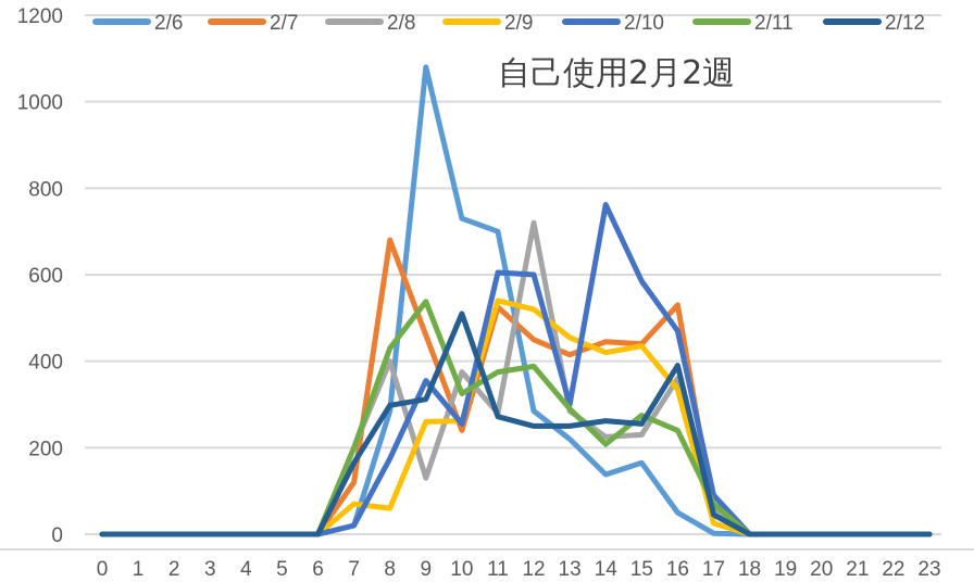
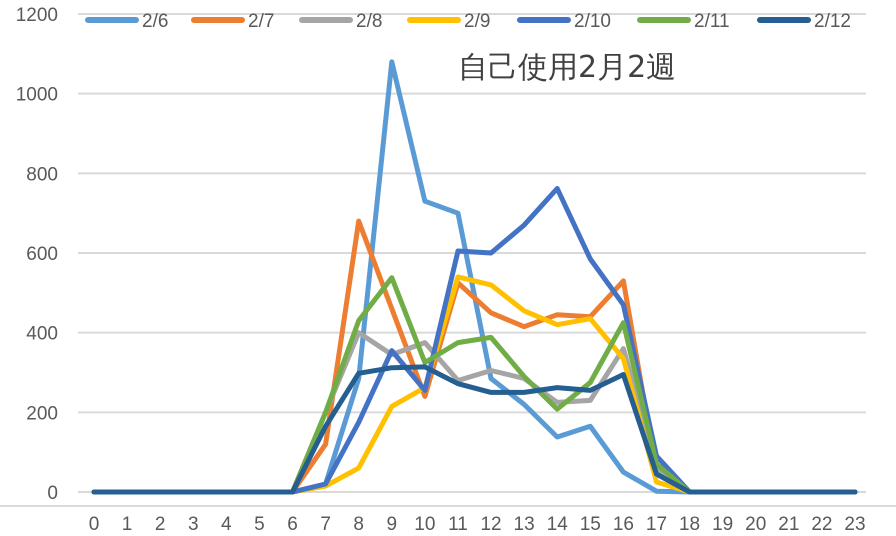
2/9/7: 70 -> 20
2/8/9: 130 -> 340
2/9/9: 260 -> 220
2/12/10: 510 -> 310
2/8/12: 720 -> 300
2/10/13: 300 -> 670
2/11/16: 240 -> 420
2/12/16: 390 -> 300
